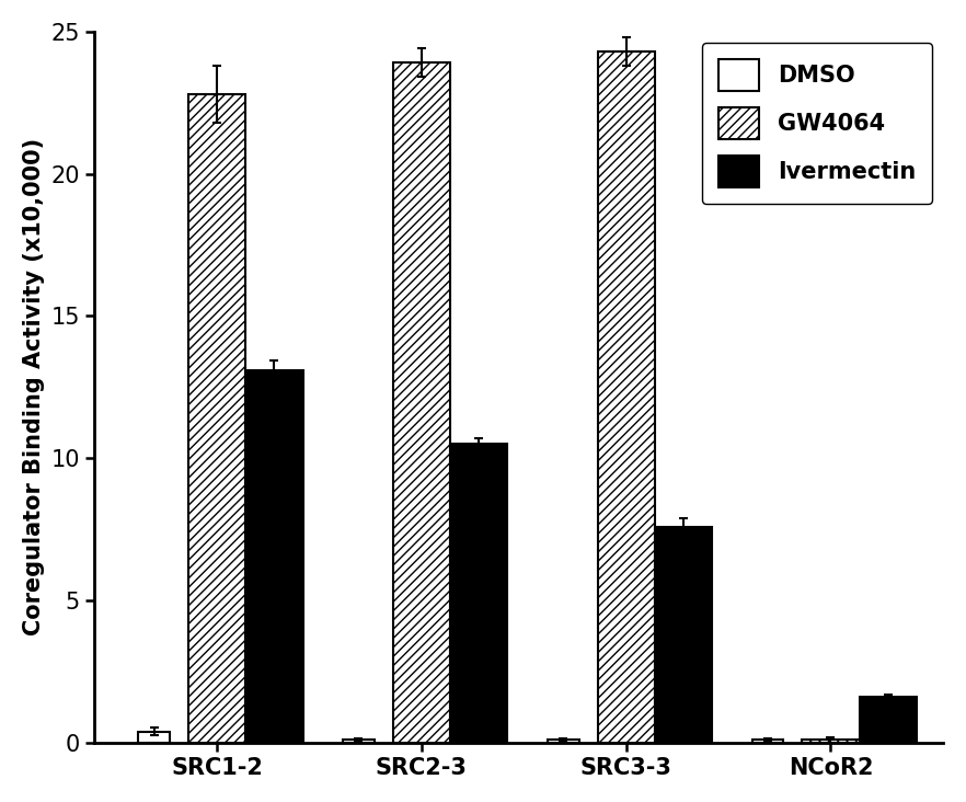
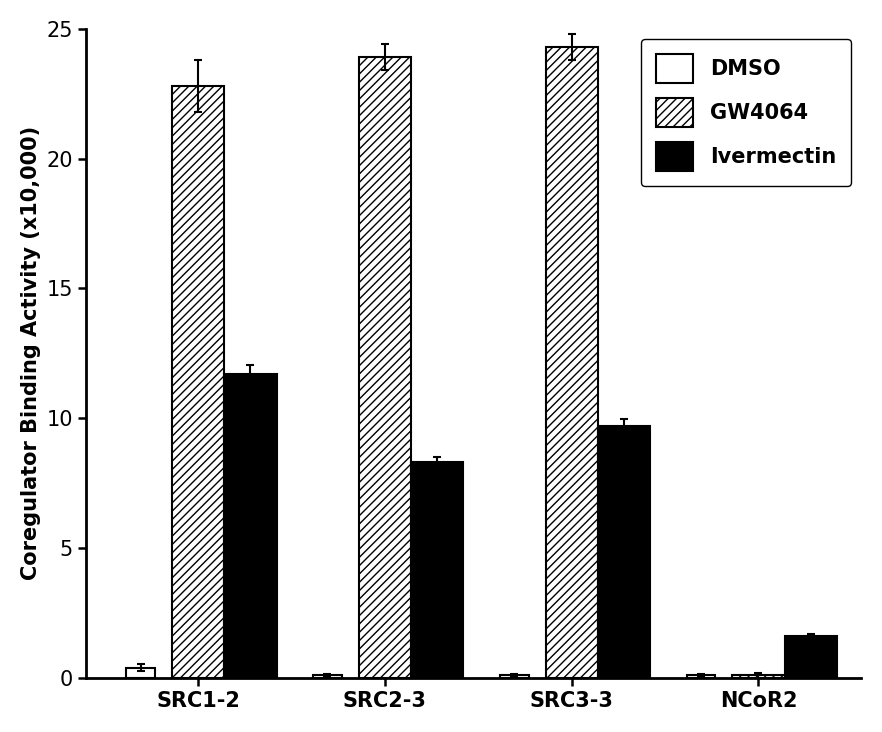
Ivermectin/SRC1-2: 13.1 -> 11.7
Ivermectin/SRC2-3: 10.5 -> 8.3
Ivermectin/SRC3-3: 7.6 -> 9.7
